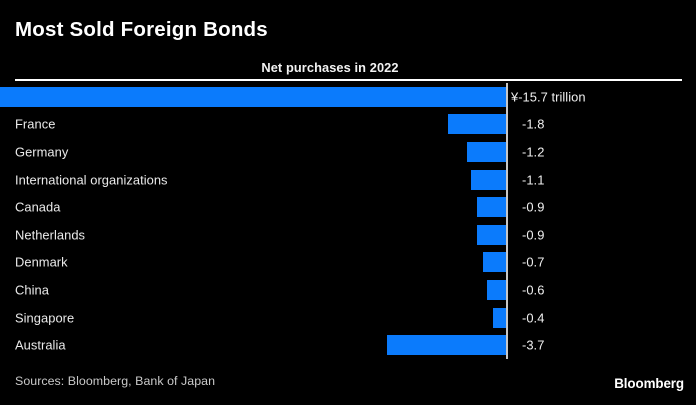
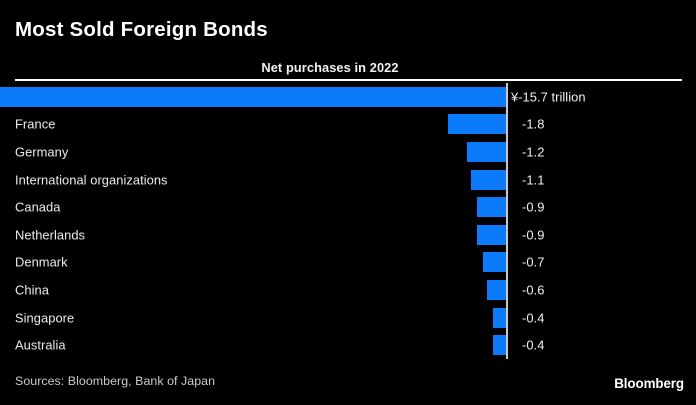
Australia: -3.7 -> -0.4
